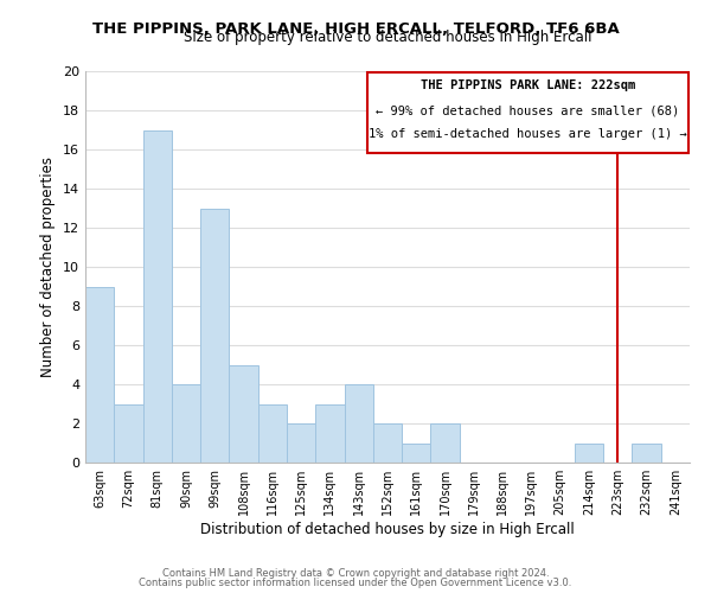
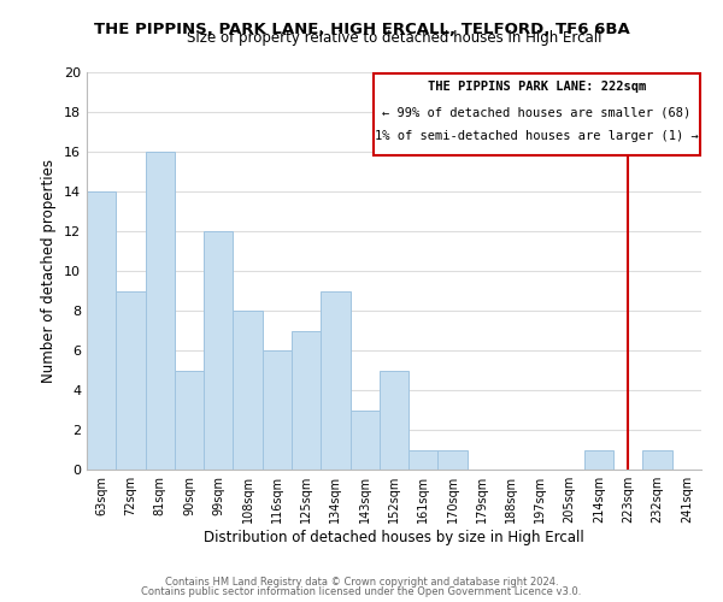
63sqm: 9 -> 14
72sqm: 3 -> 9
81sqm: 17 -> 16
90sqm: 4 -> 5
99sqm: 13 -> 12
108sqm: 5 -> 8
116sqm: 3 -> 6
125sqm: 2 -> 7
134sqm: 3 -> 9
143sqm: 4 -> 3
152sqm: 2 -> 5
170sqm: 2 -> 1
